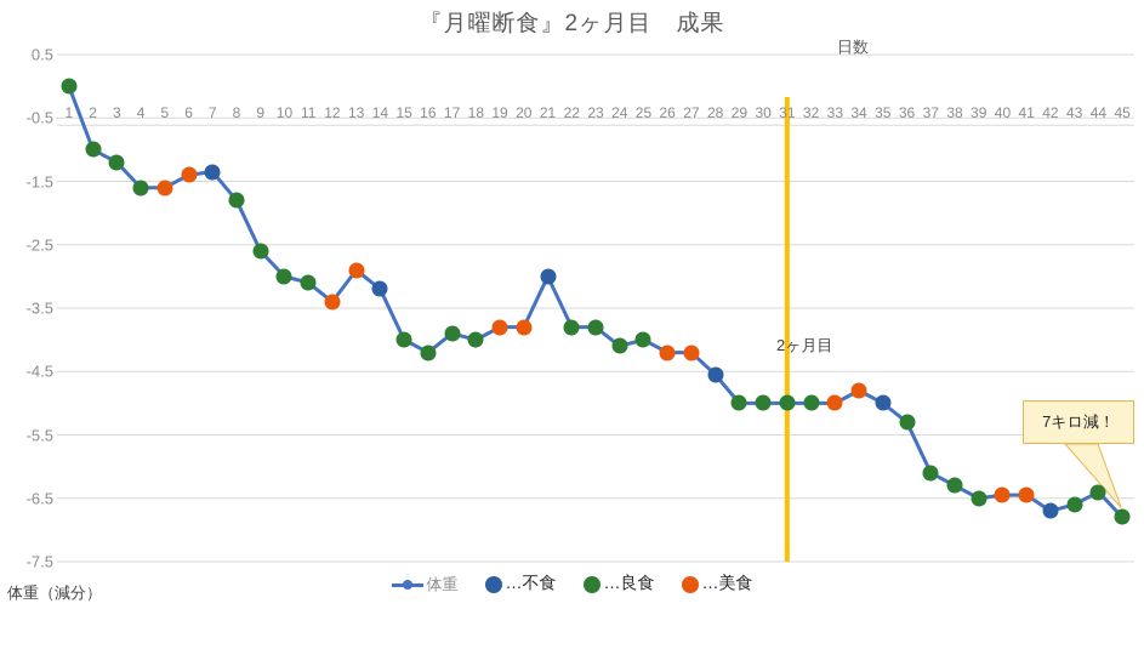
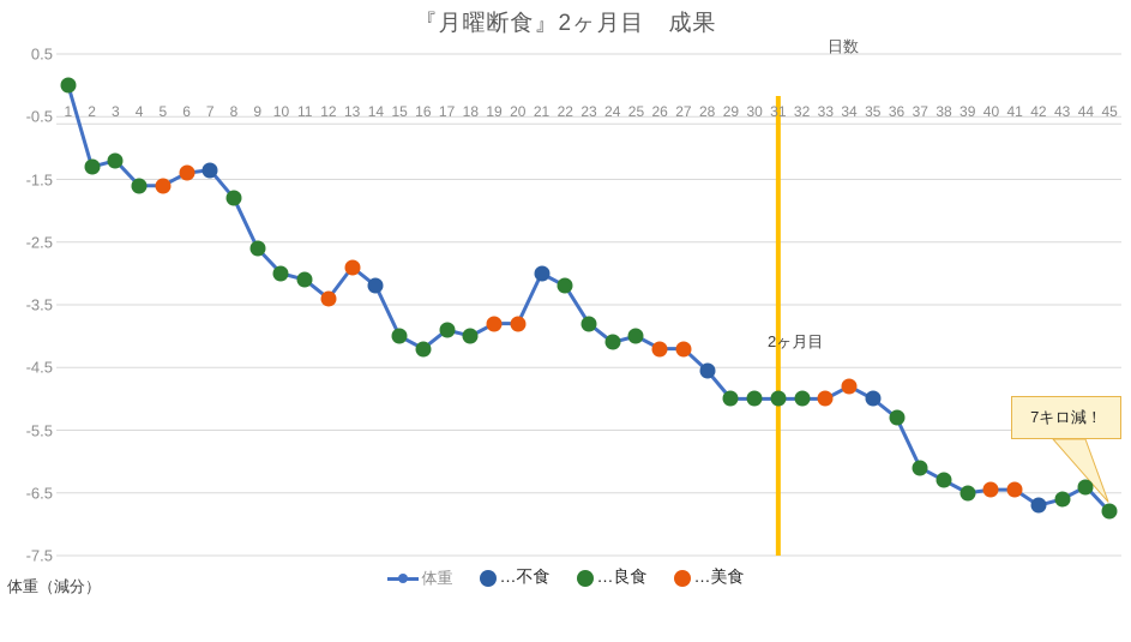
2: -1.0 -> -1.3
22: -3.8 -> -3.2
